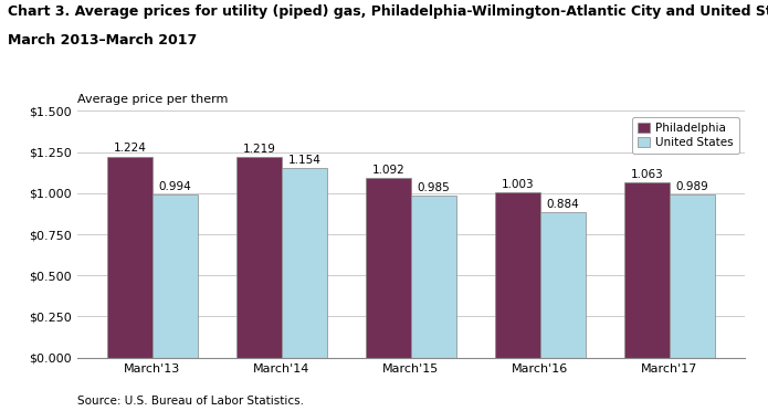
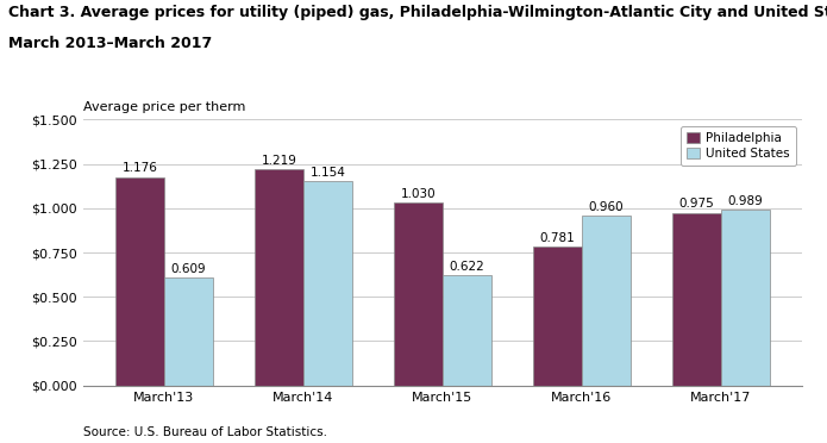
Philadelphia/March'13: 1.224 -> 1.176
United States/March'13: 0.994 -> 0.609
Philadelphia/March'15: 1.092 -> 1.030
United States/March'15: 0.985 -> 0.622
Philadelphia/March'16: 1.003 -> 0.781
United States/March'16: 0.884 -> 0.960
Philadelphia/March'17: 1.063 -> 0.975
